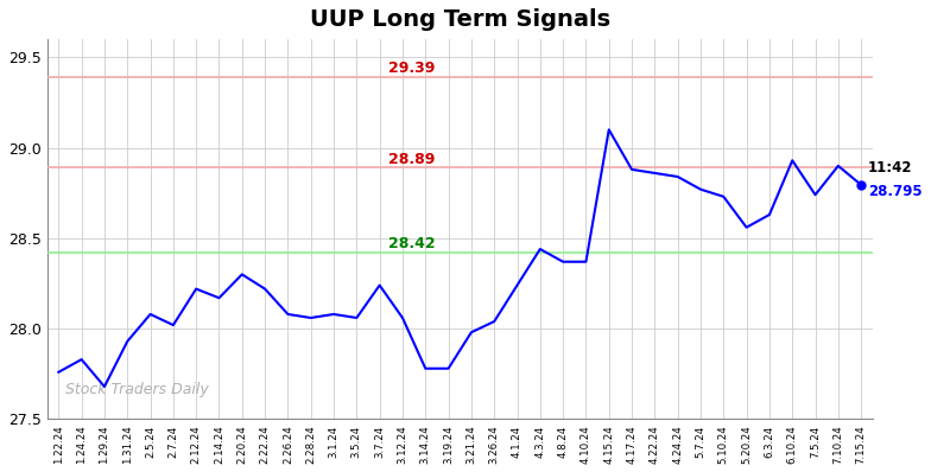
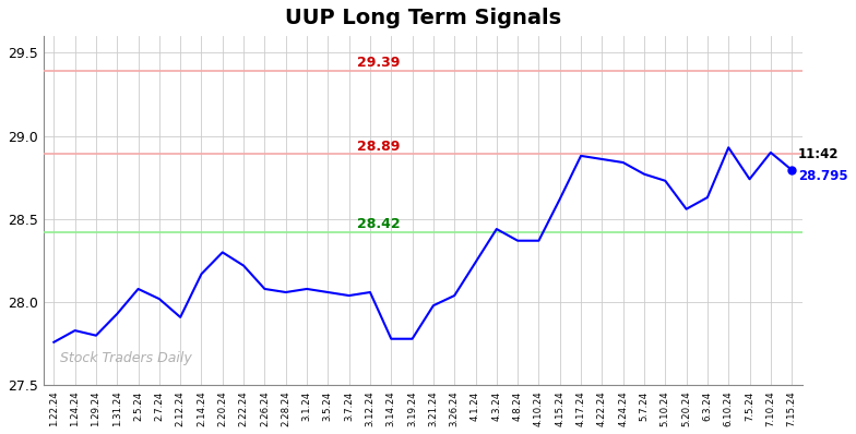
1.29.24: 27.68 -> 27.80
2.12.24: 28.22 -> 27.91
3.7.24: 28.24 -> 28.04
4.15.24: 29.10 -> 28.62
